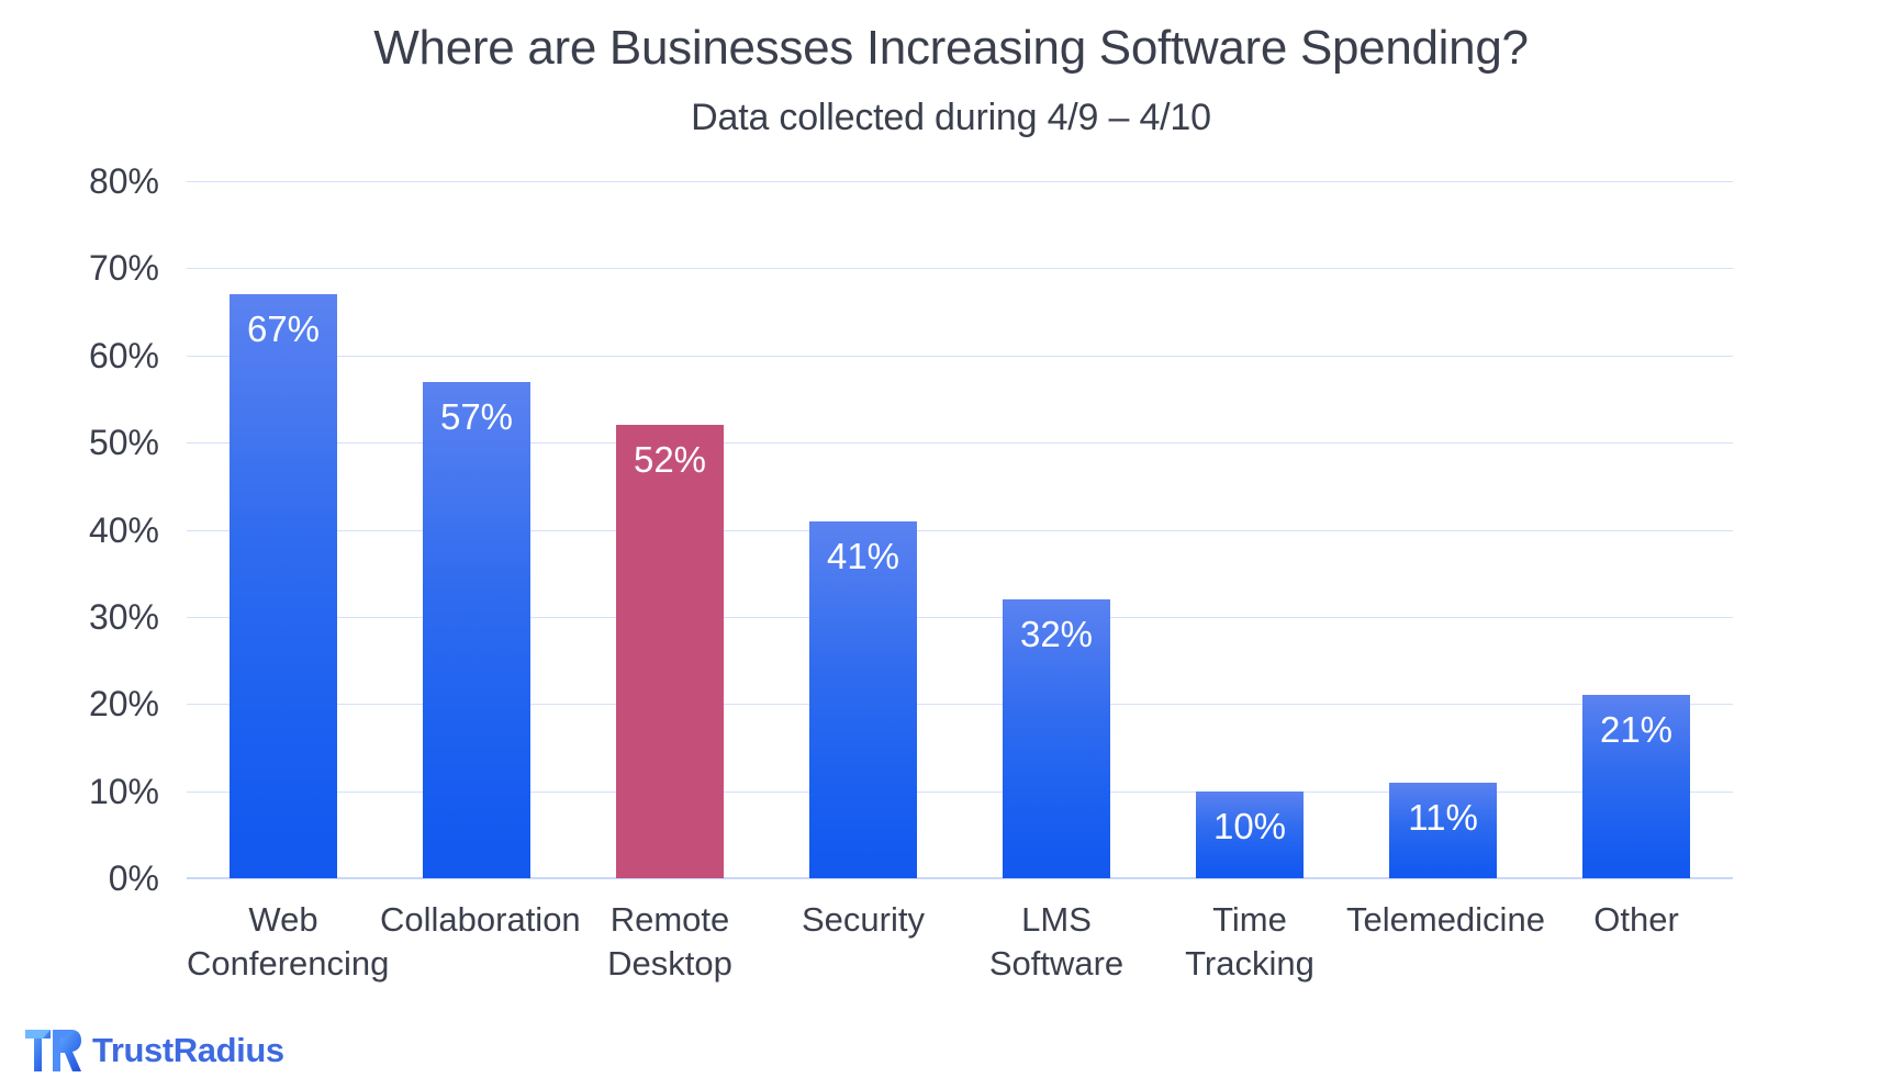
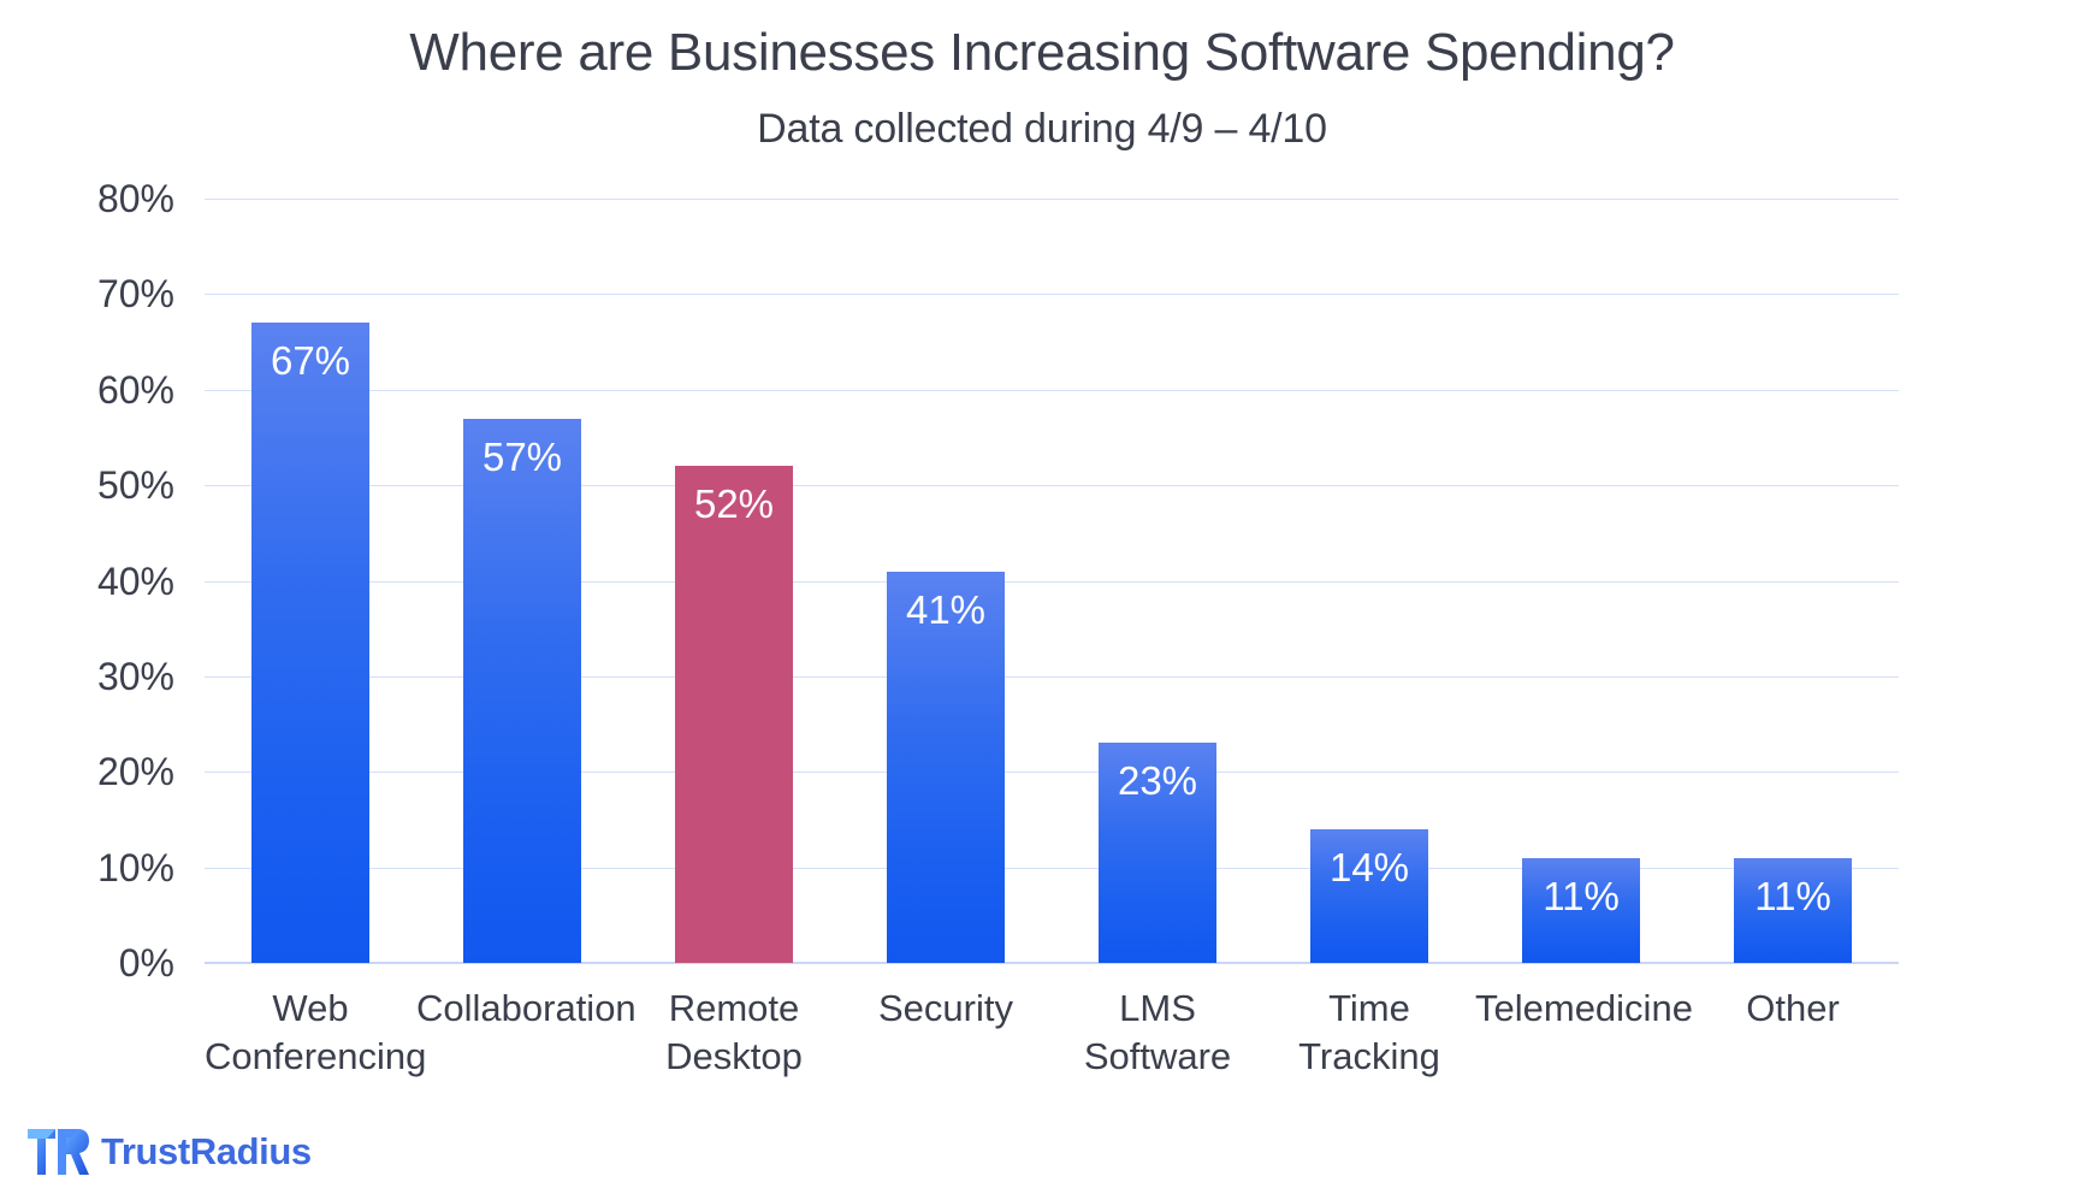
LMS Software: 32% -> 23%
Time Tracking: 10% -> 14%
Other: 21% -> 11%
